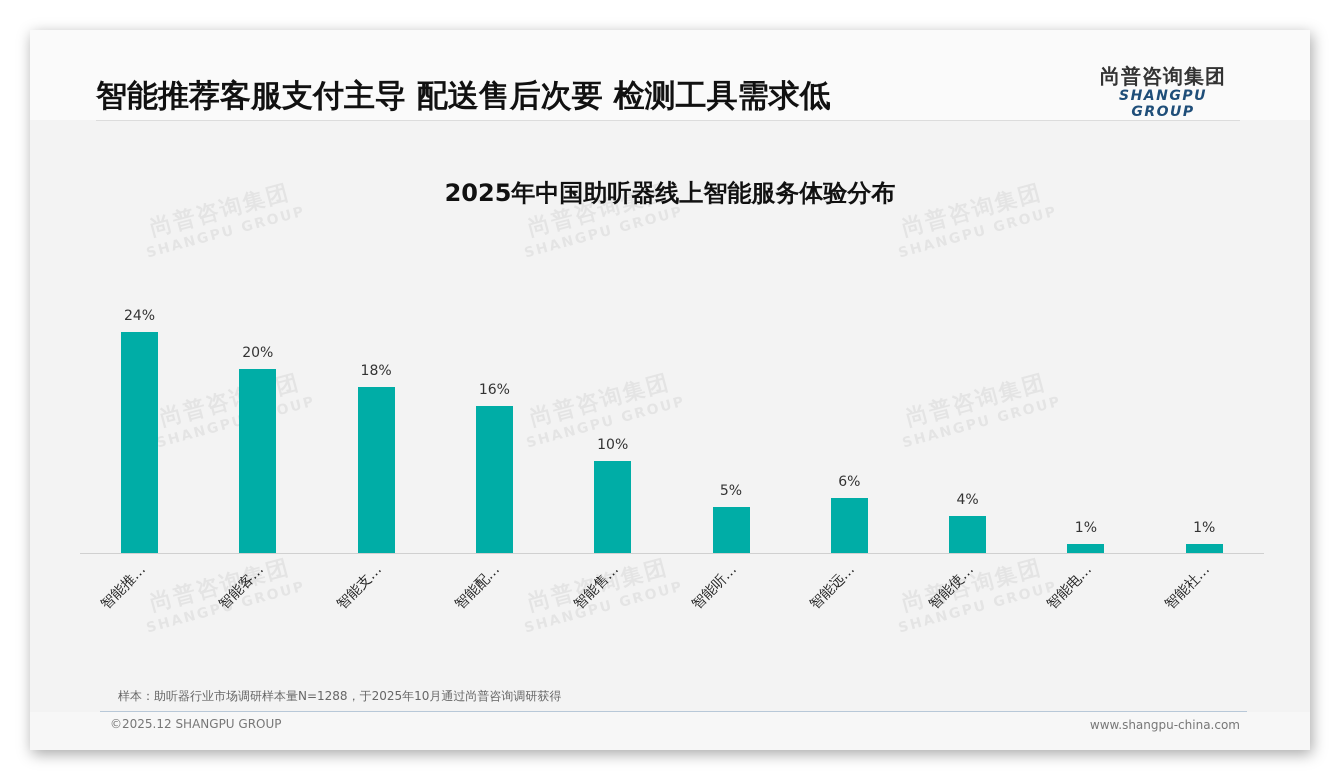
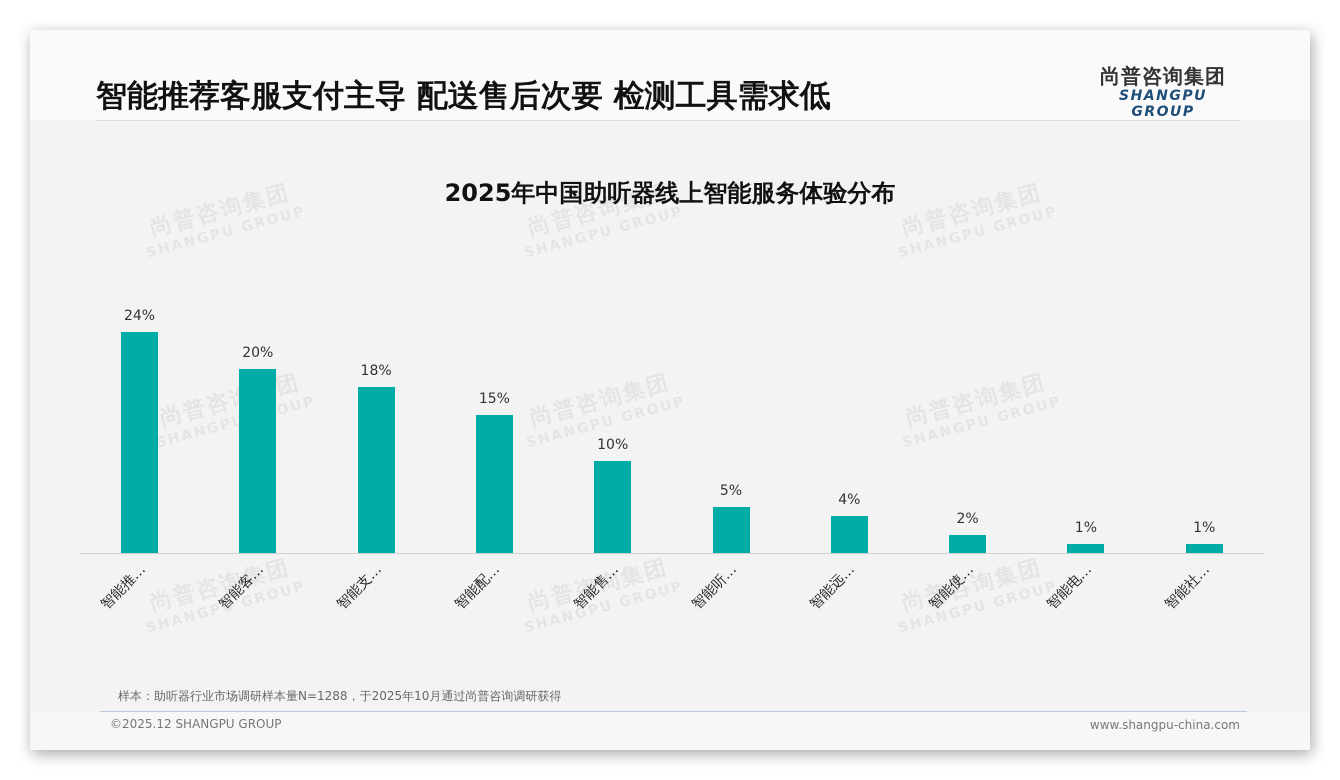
智能配…: 16% -> 15%
智能远…: 6% -> 4%
智能使…: 4% -> 2%
